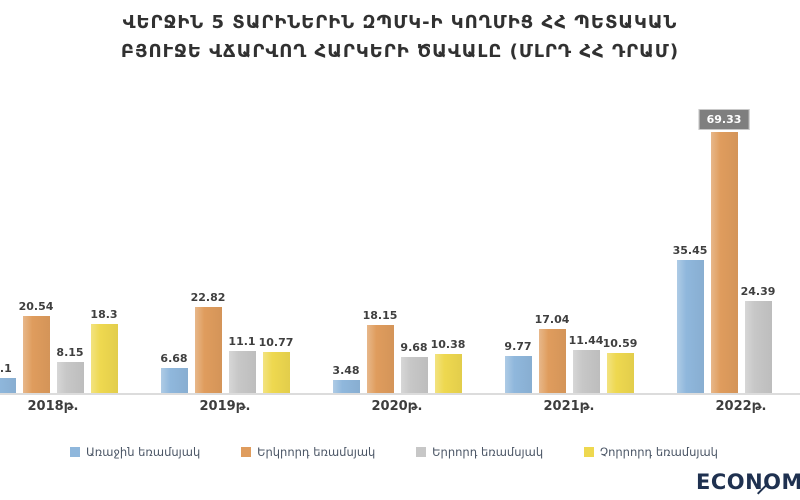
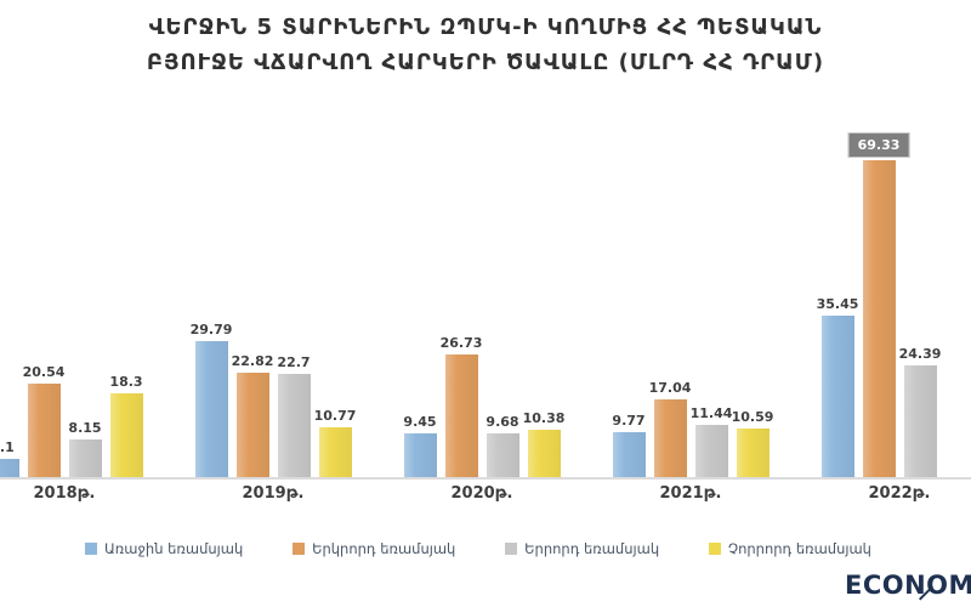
Առաջին եռամսյակ/2019թ.: 6.68 -> 29.79
Երրորդ եռամսյակ/2019թ.: 11.1 -> 22.7
Առաջին եռամսյակ/2020թ.: 3.48 -> 9.45
Երկրորդ եռամսյակ/2020թ.: 18.15 -> 26.73
